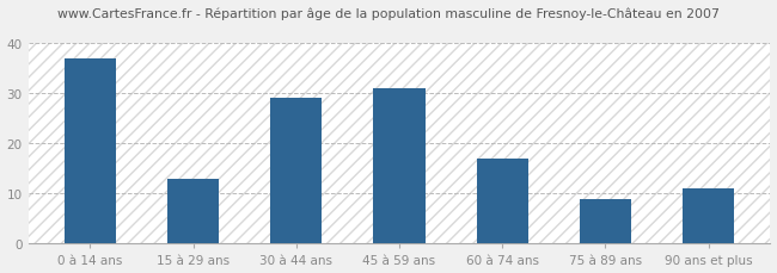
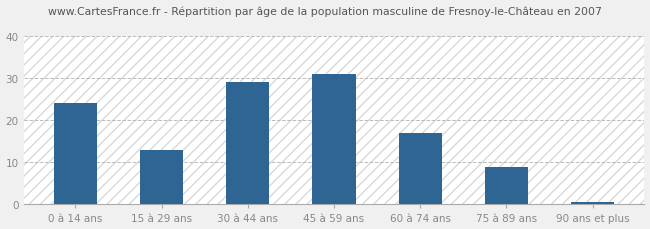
0 à 14 ans: 37.0 -> 24.0
90 ans et plus: 11.0 -> 0.5
